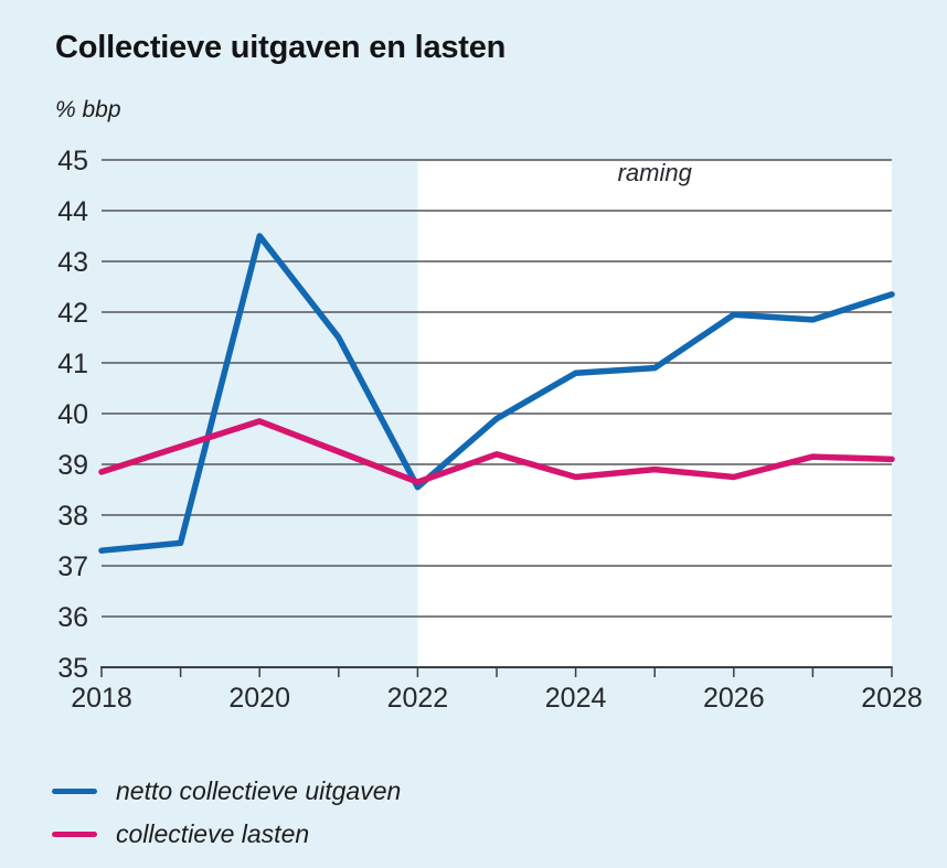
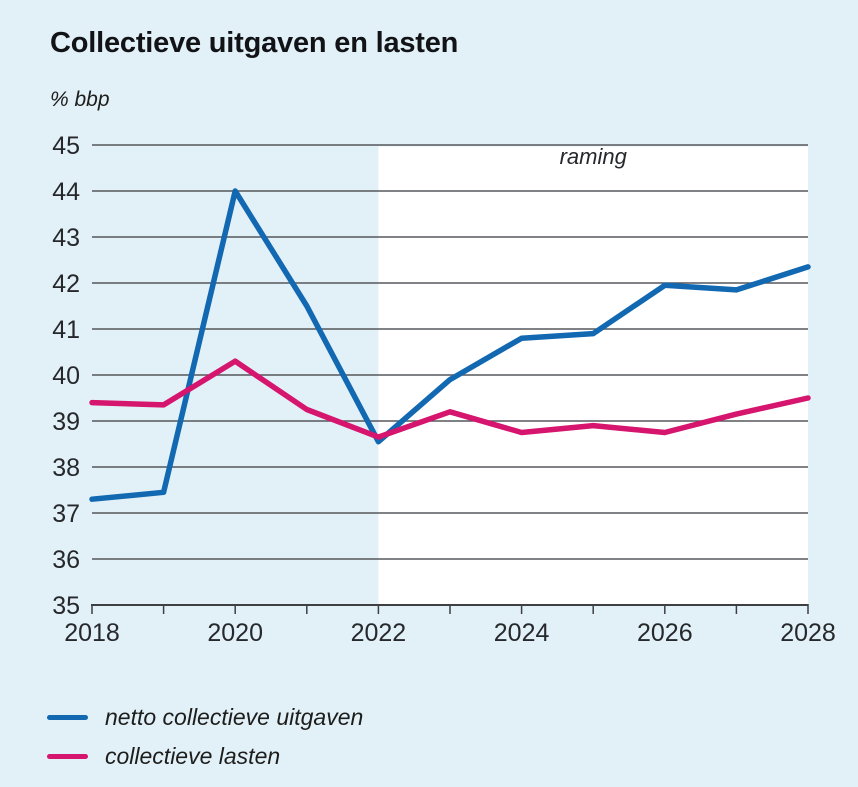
collectieve lasten/2018: 38.9 -> 39.4
netto collectieve uitgaven/2020: 43.5 -> 44.0
collectieve lasten/2020: 39.9 -> 40.3
collectieve lasten/2028: 39.1 -> 39.5
